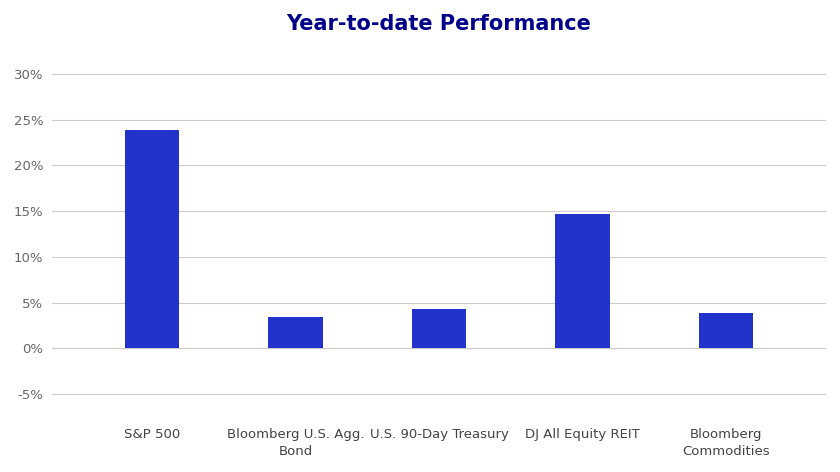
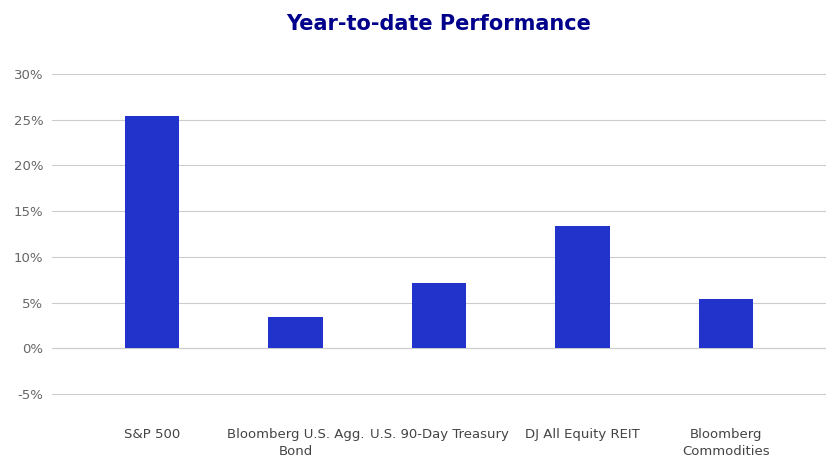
S&P 500: 23.9% -> 25.4%
U.S. 90-Day Treasury: 4.3% -> 7.2%
DJ All Equity REIT: 14.7% -> 13.4%
Bloomberg Commodities: 3.9% -> 5.4%
